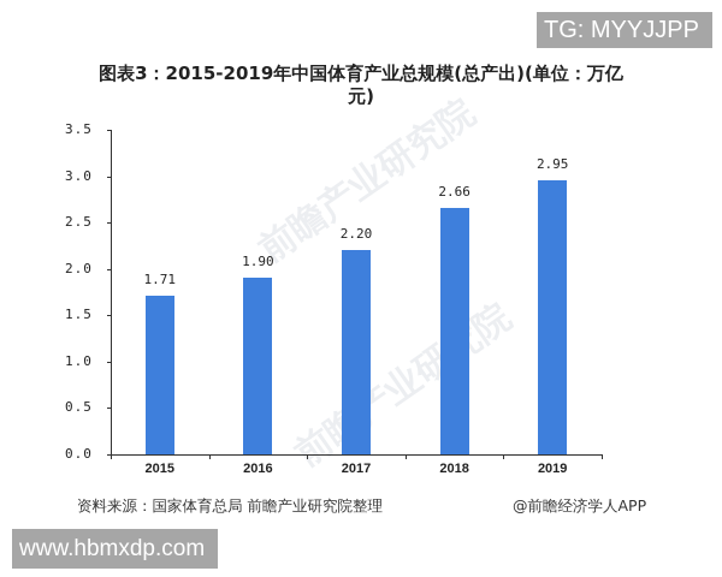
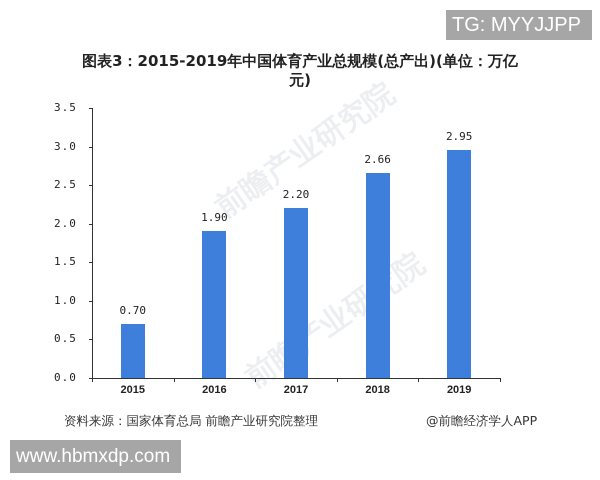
2015: 1.71 -> 0.70
